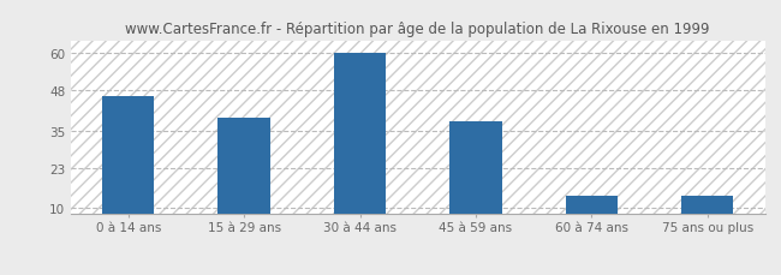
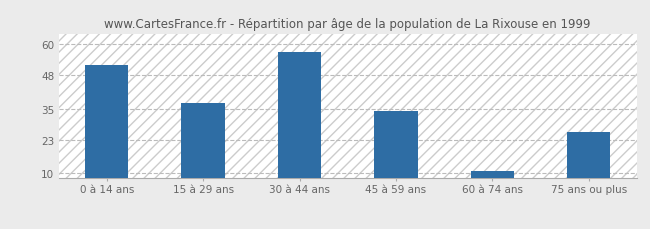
0 à 14 ans: 46 -> 52
15 à 29 ans: 39 -> 37
30 à 44 ans: 60 -> 57
45 à 59 ans: 38 -> 34
60 à 74 ans: 14 -> 11
75 ans ou plus: 14 -> 26
